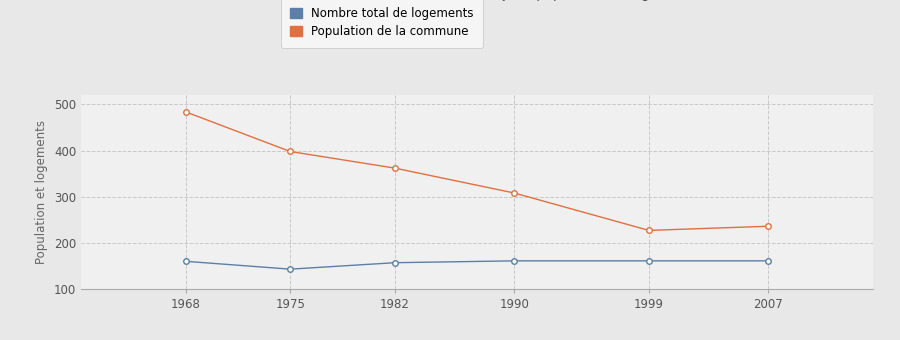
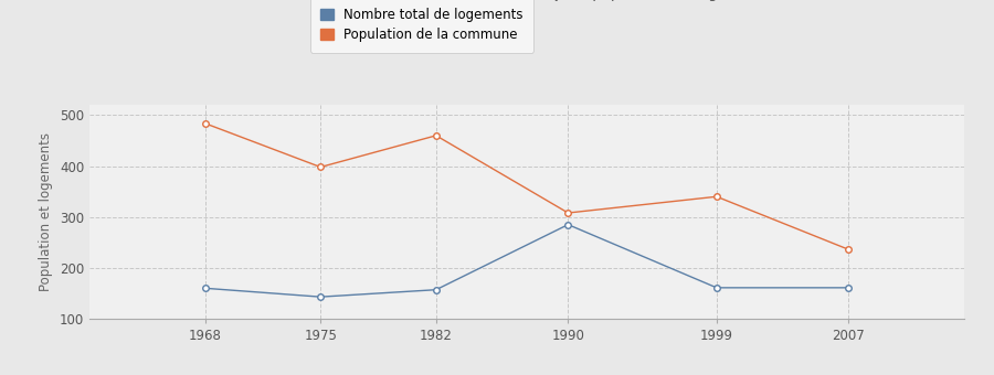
Population de la commune/1982: 362 -> 460
Nombre total de logements/1990: 161 -> 285
Population de la commune/1999: 227 -> 340
